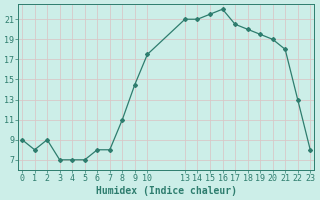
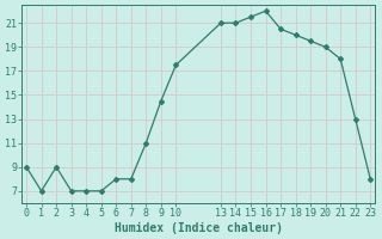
1: 8.0 -> 7.0
